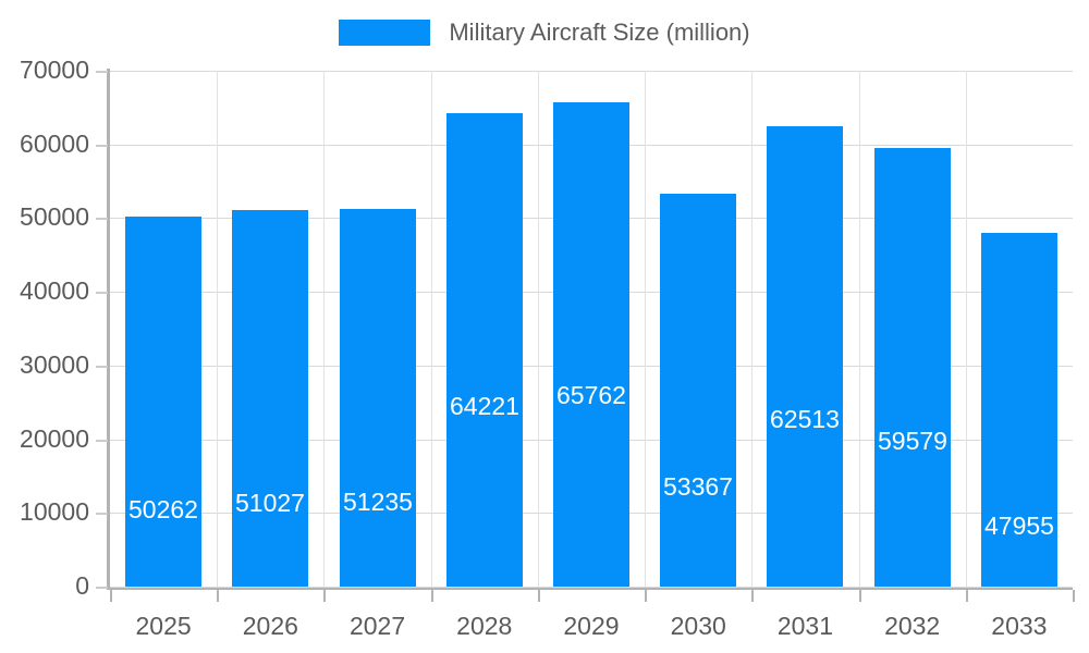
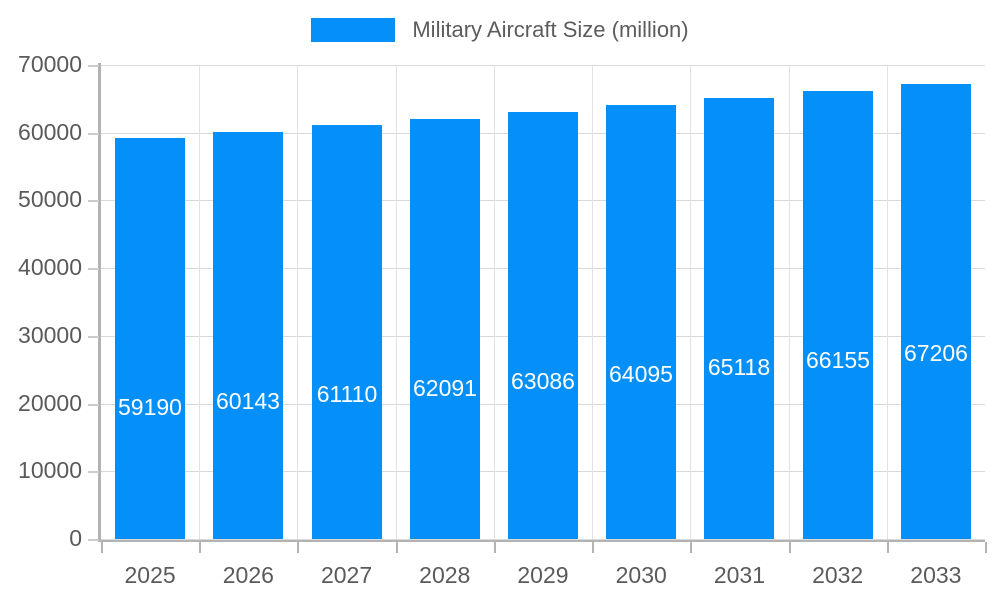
2025: 50262 -> 59190
2026: 51027 -> 60143
2027: 51235 -> 61110
2028: 64221 -> 62091
2029: 65762 -> 63086
2030: 53367 -> 64095
2031: 62513 -> 65118
2032: 59579 -> 66155
2033: 47955 -> 67206
